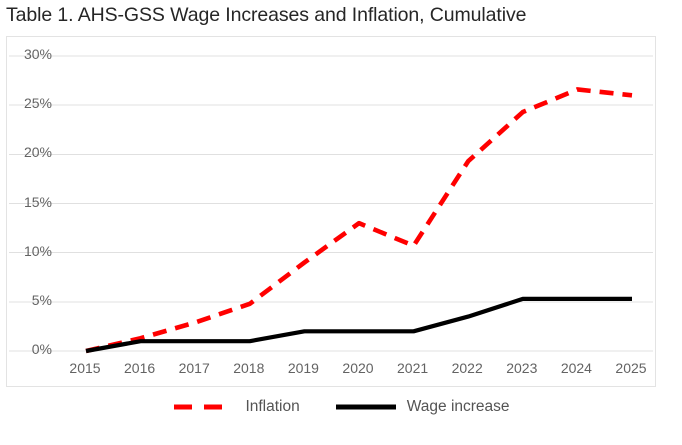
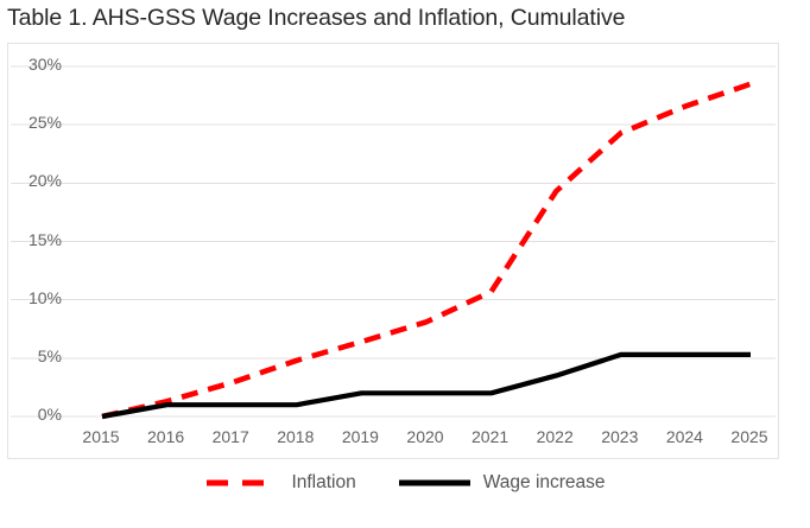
Inflation/2019: 9% -> 6%
Inflation/2020: 13% -> 8%
Inflation/2025: 26% -> 28%
